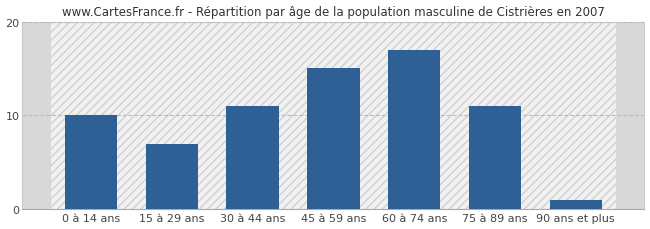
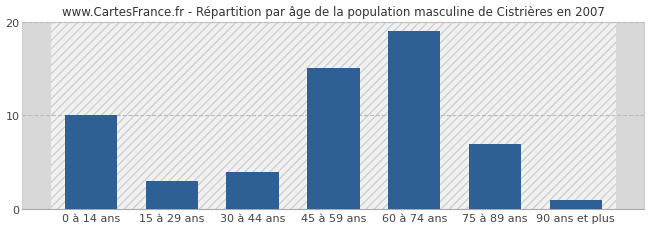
15 à 29 ans: 7 -> 3
30 à 44 ans: 11 -> 4
60 à 74 ans: 17 -> 19
75 à 89 ans: 11 -> 7
